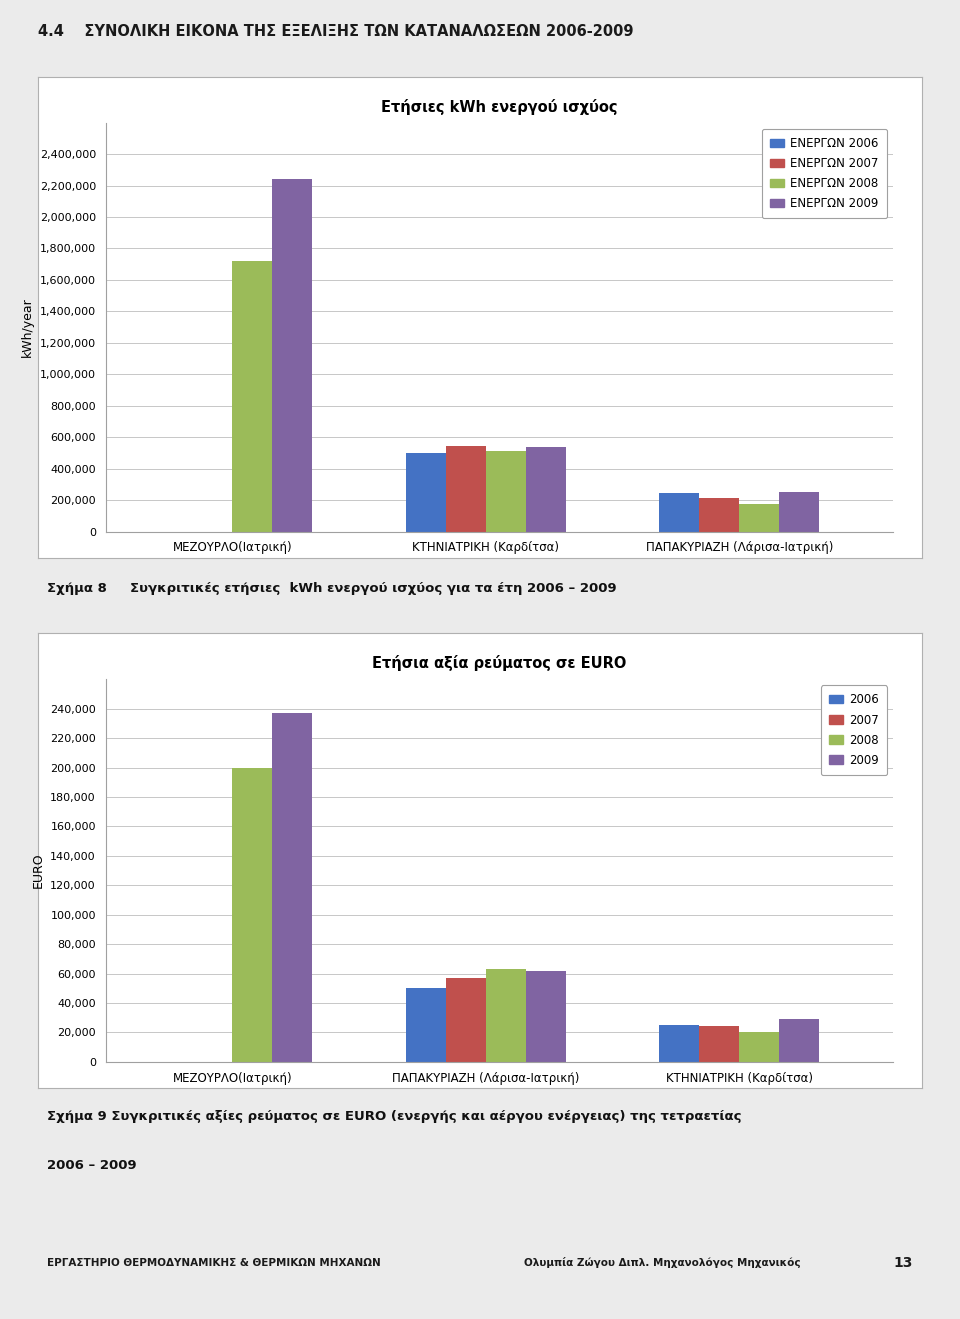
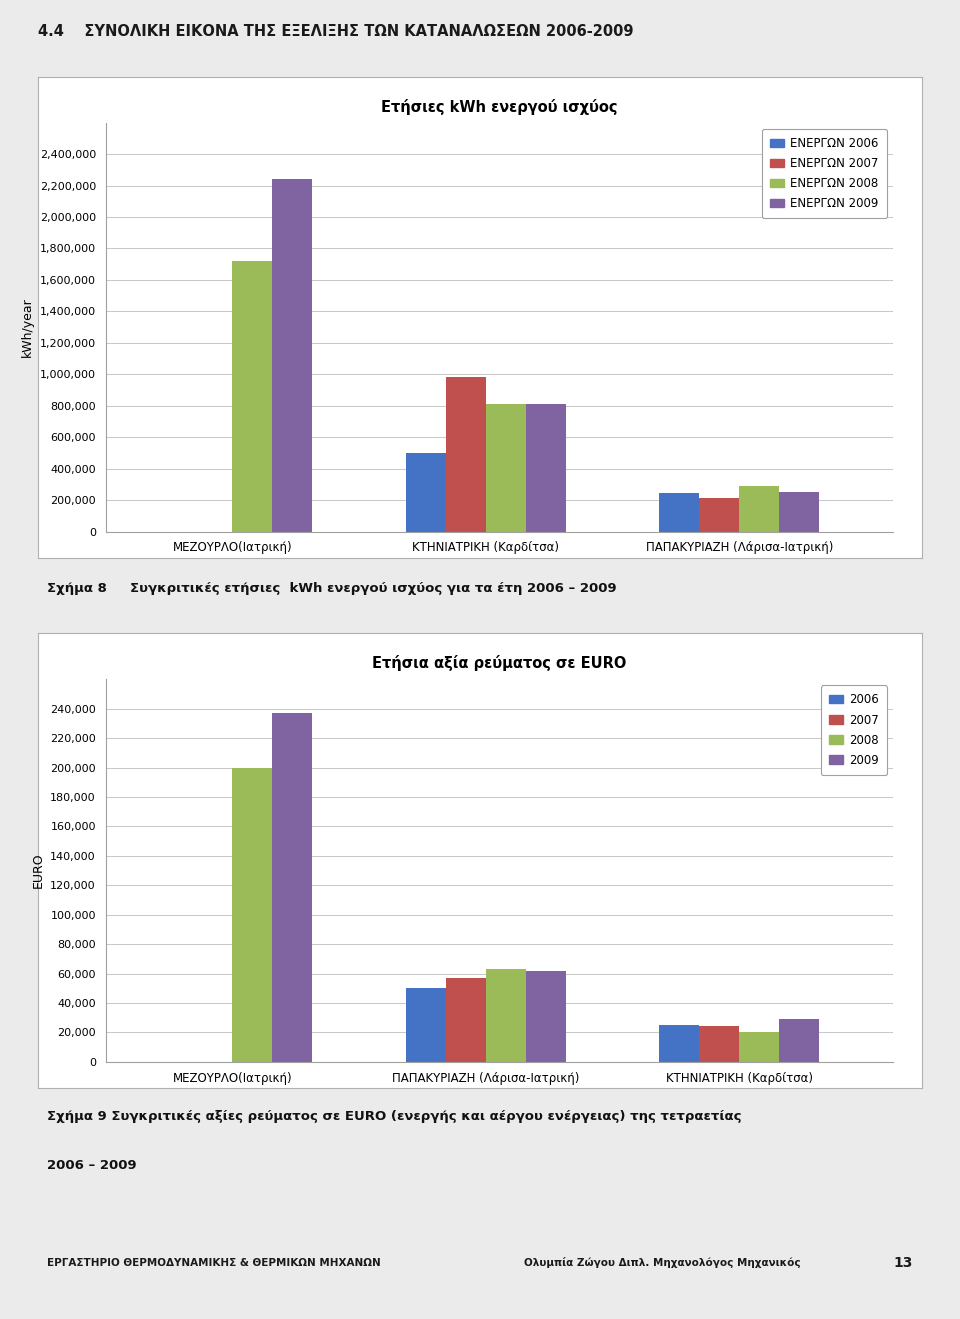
Ετήσιες kWh ενεργού ισχύος/ΕΝΕΡΓΩΝ 2007/ΚΤΗΝΙΑΤΡΙΚΗ (Καρδίτσα): 540,000 -> 980,000
Ετήσιες kWh ενεργού ισχύος/ΕΝΕΡΓΩΝ 2008/ΚΤΗΝΙΑΤΡΙΚΗ (Καρδίτσα): 520,000 -> 810,000
Ετήσιες kWh ενεργού ισχύος/ΕΝΕΡΓΩΝ 2009/ΚΤΗΝΙΑΤΡΙΚΗ (Καρδίτσα): 540,000 -> 810,000
Ετήσιες kWh ενεργού ισχύος/ΕΝΕΡΓΩΝ 2008/ΠΑΠΑΚΥΡΙΑΖΗ (Λάρισα-Ιατρική): 180,000 -> 290,000
